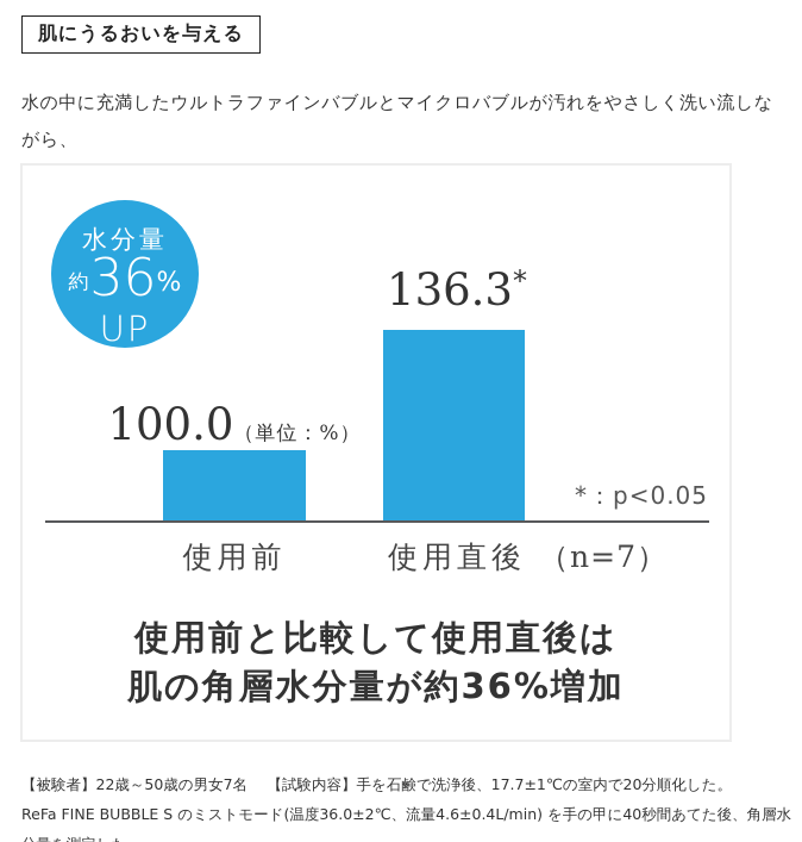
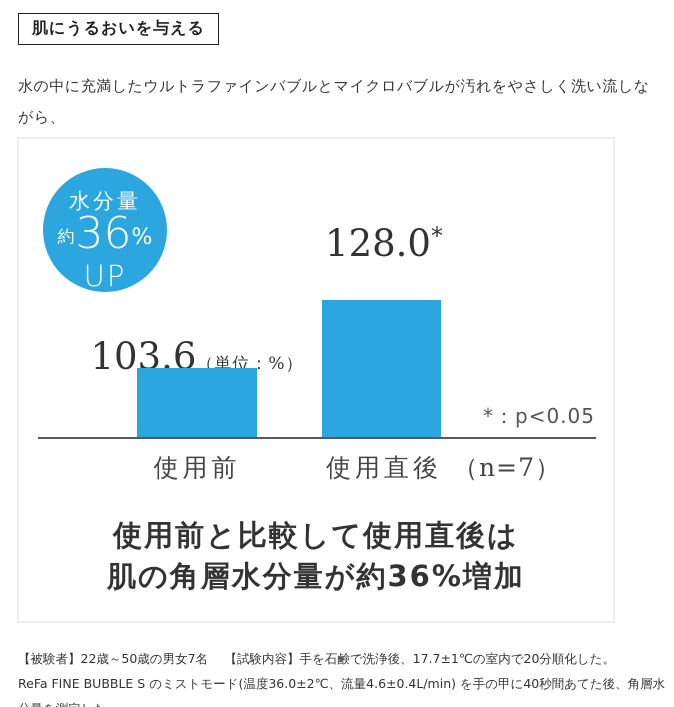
使用前: 100.0 -> 103.6
使用直後: 136.3 -> 128.0
